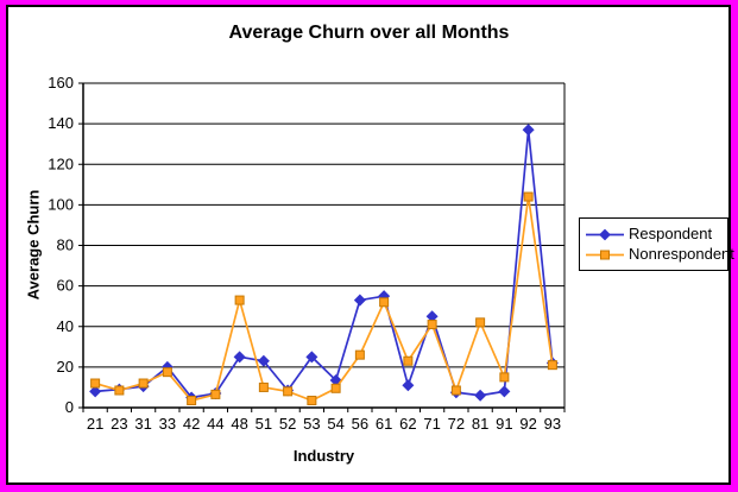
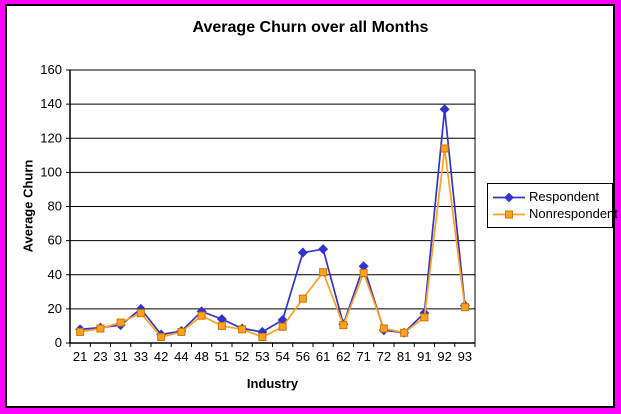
Nonrespondent/21: 12 -> 6
Respondent/48: 25 -> 18
Nonrespondent/48: 53 -> 16
Respondent/51: 23 -> 14
Respondent/53: 25 -> 6
Nonrespondent/61: 52 -> 42
Nonrespondent/62: 23 -> 10
Nonrespondent/81: 42 -> 6
Respondent/91: 8 -> 18
Nonrespondent/92: 104 -> 114
